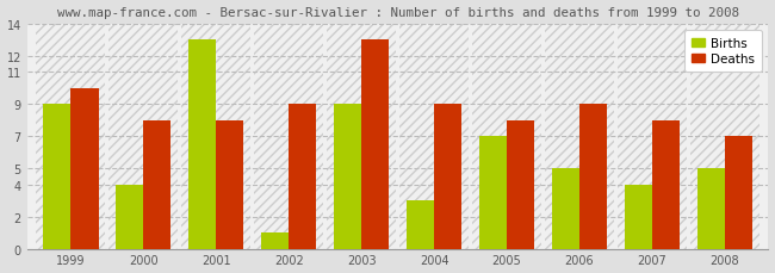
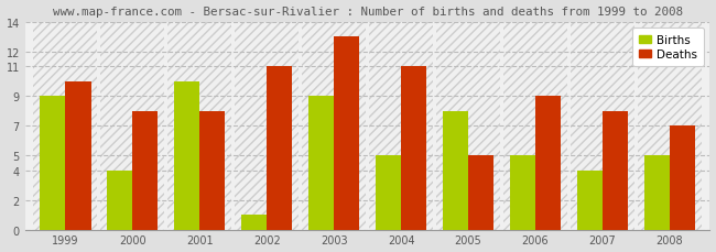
Births/2001: 13 -> 10
Deaths/2002: 9 -> 11
Births/2004: 3 -> 5
Deaths/2004: 9 -> 11
Births/2005: 7 -> 8
Deaths/2005: 8 -> 5
